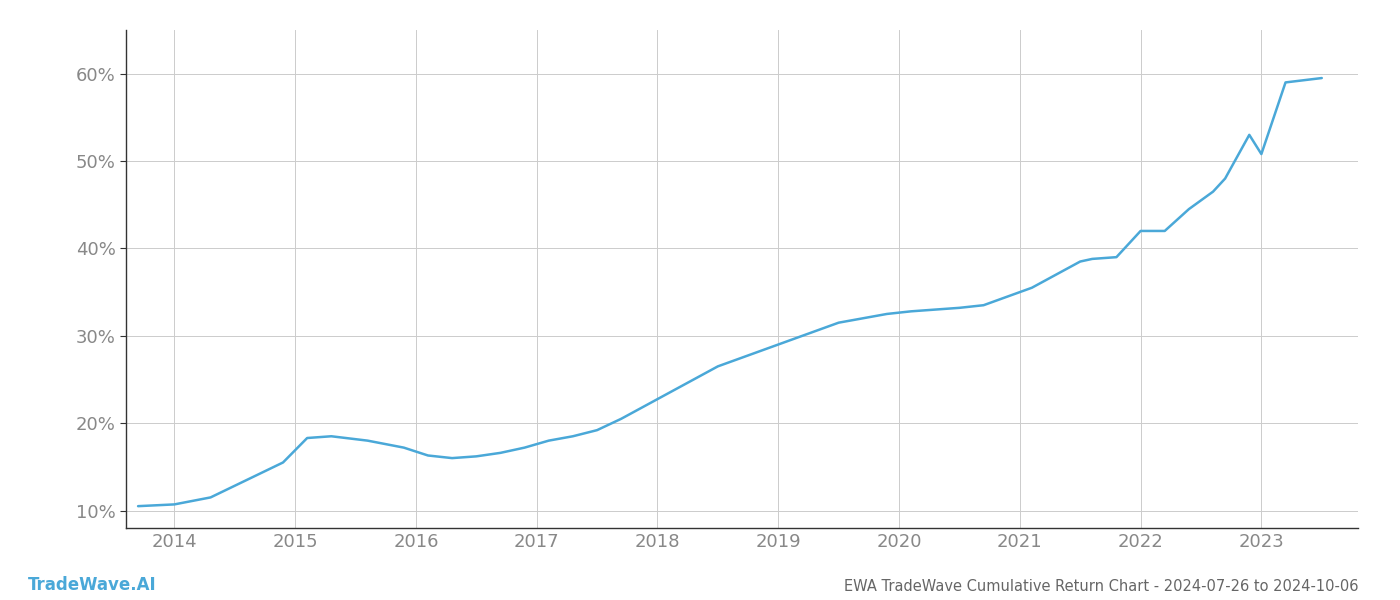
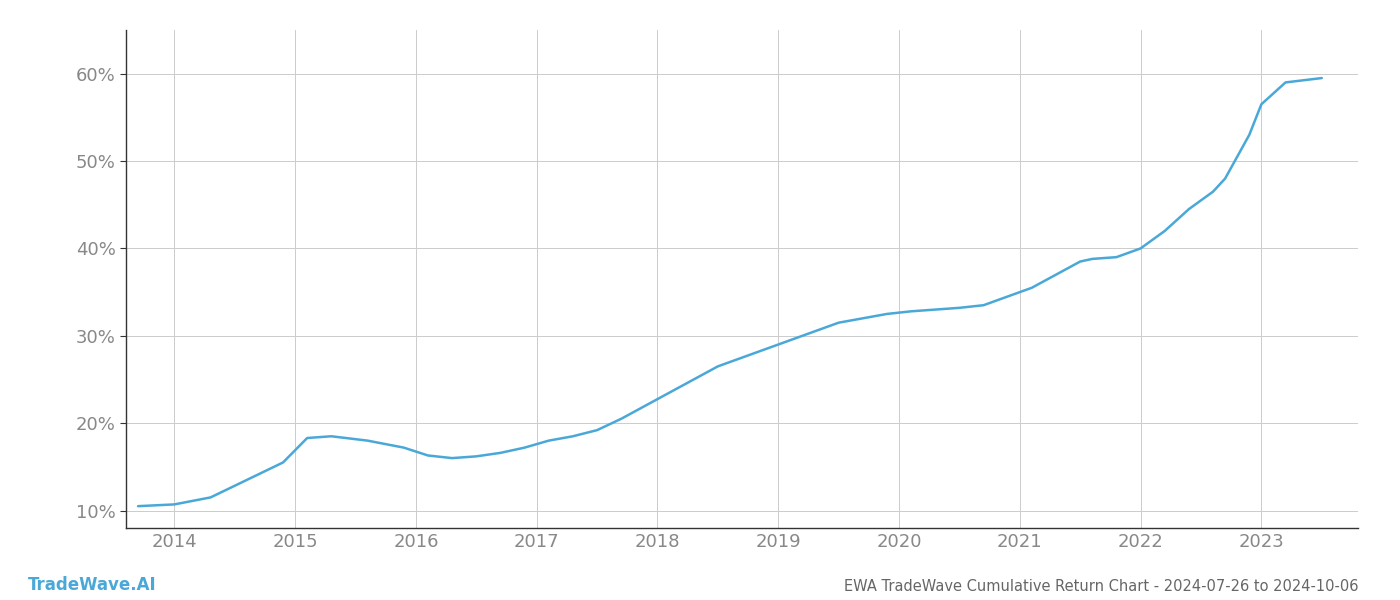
2022: 42.0% -> 40.0%
2023: 50.8% -> 56.5%
